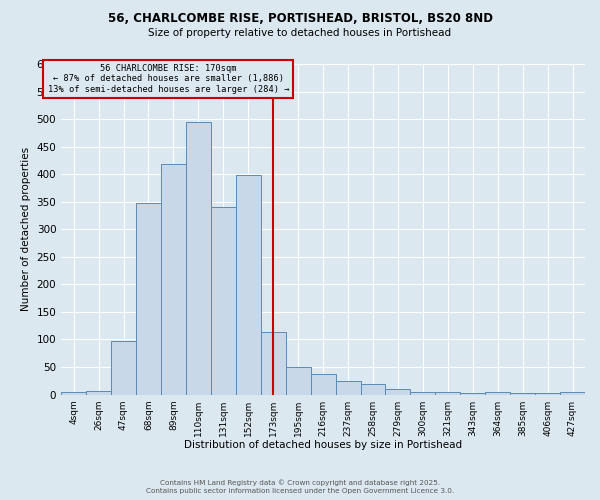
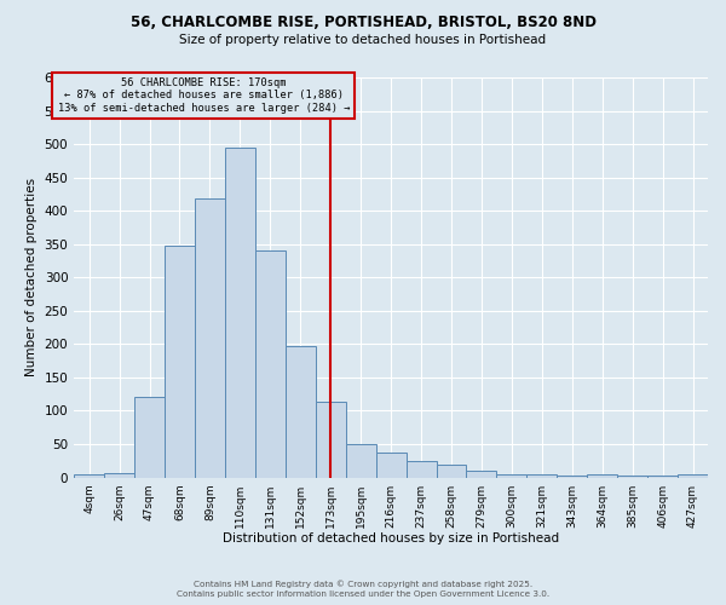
47sqm: 98 -> 120
152sqm: 398 -> 197
